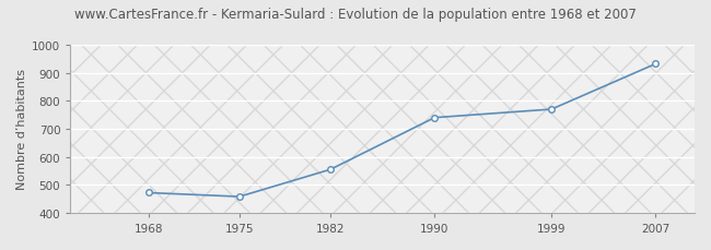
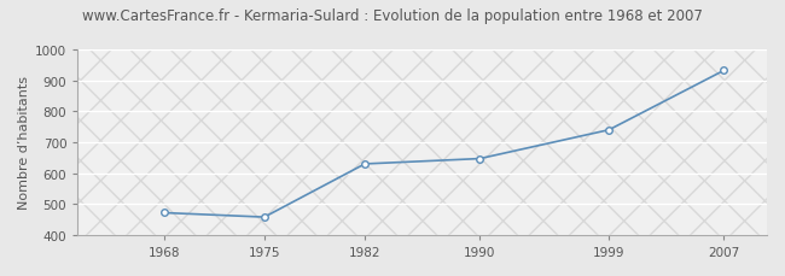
1982: 555 -> 630
1990: 740 -> 647
1999: 770 -> 740
